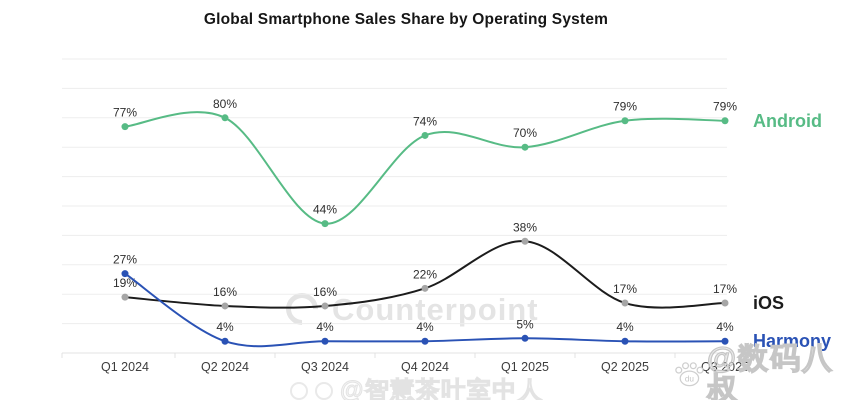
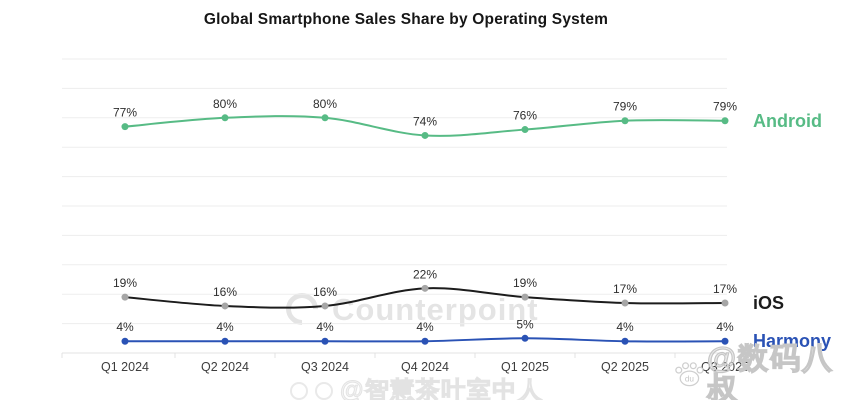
Harmony/Q1 2024: 27% -> 4%
Android/Q3 2024: 44% -> 80%
Android/Q1 2025: 70% -> 76%
iOS/Q1 2025: 38% -> 19%
